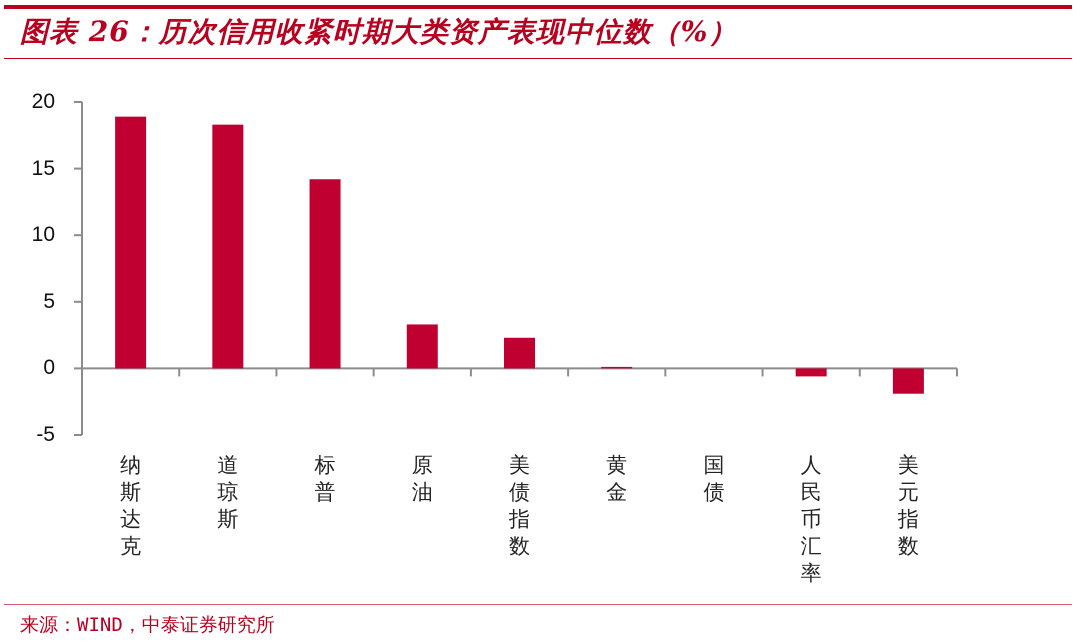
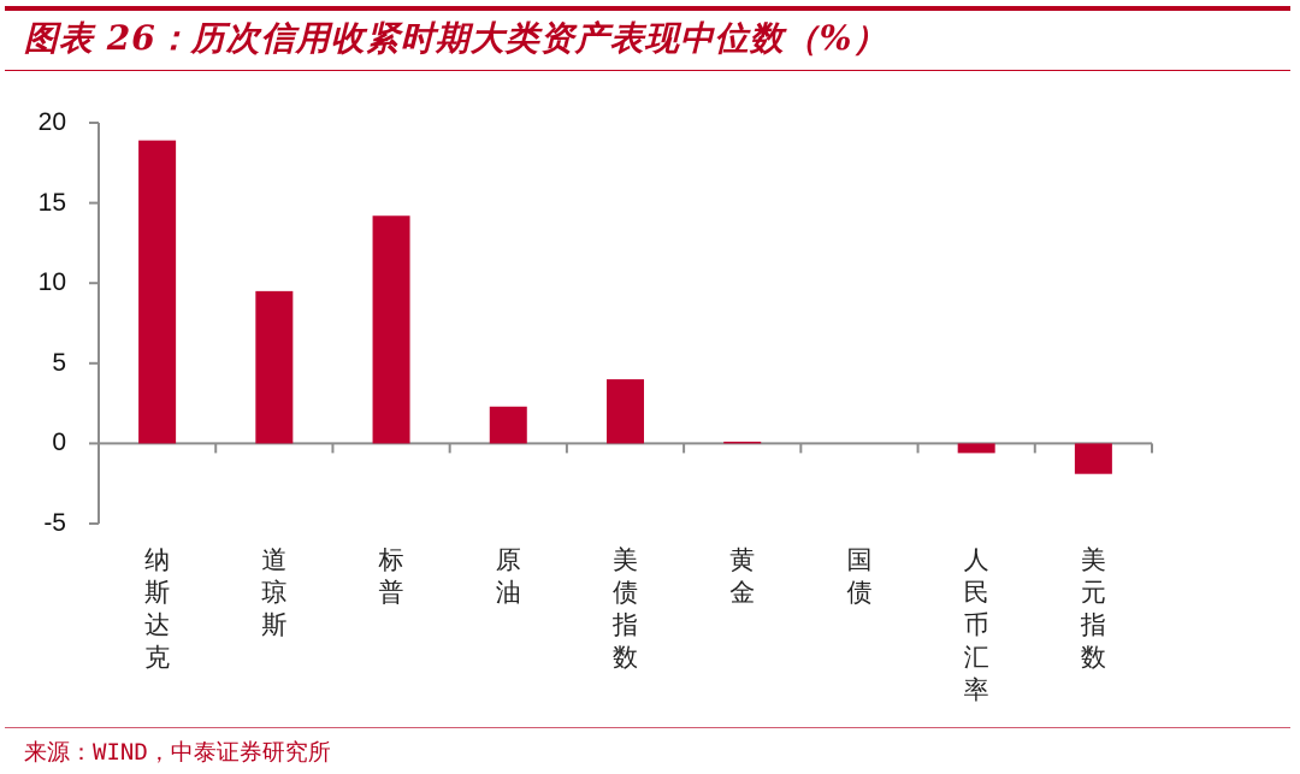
道琼斯: 18.3 -> 9.5
原油: 3.3 -> 2.3
美债指数: 2.3 -> 4.0
